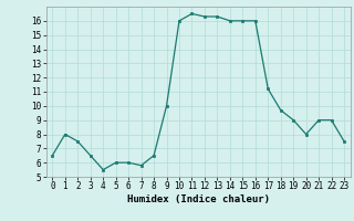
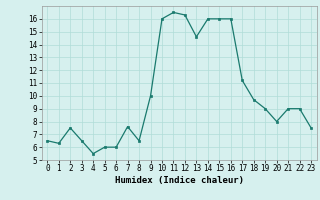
1: 8.0 -> 6.3
7: 5.8 -> 7.6
13: 16.3 -> 14.6
